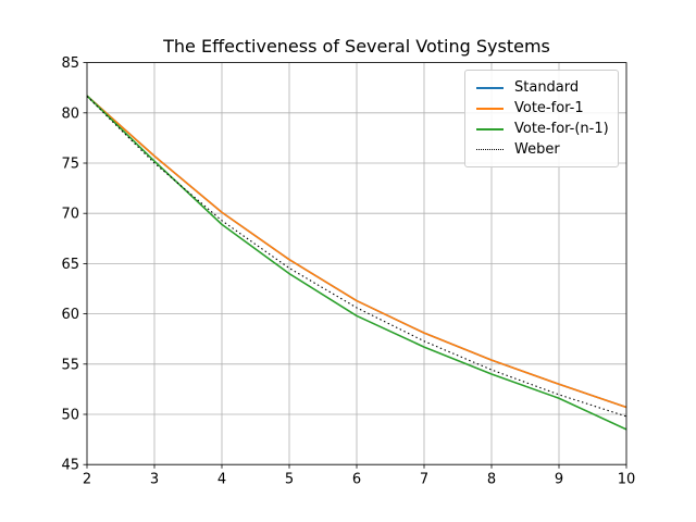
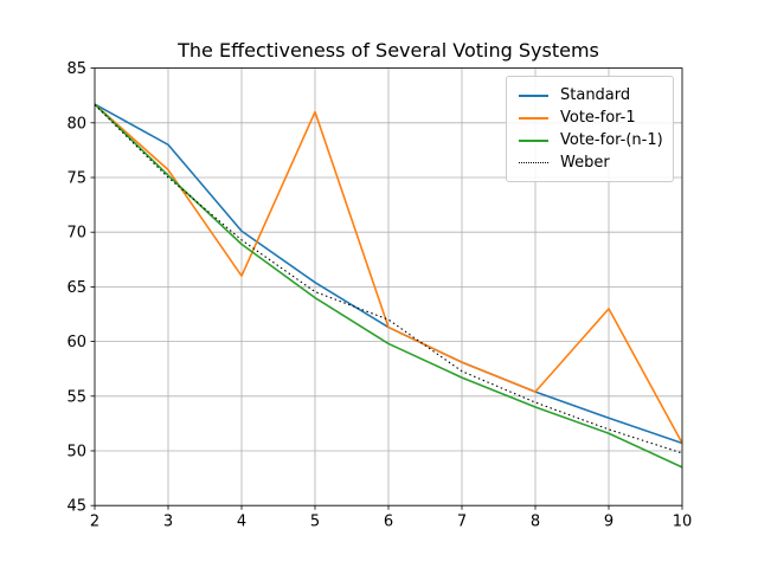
Standard/3: 76 -> 78
Vote-for-1/4: 70 -> 66
Vote-for-1/5: 65 -> 81
Weber/6: 61 -> 62
Vote-for-1/9: 53 -> 63
